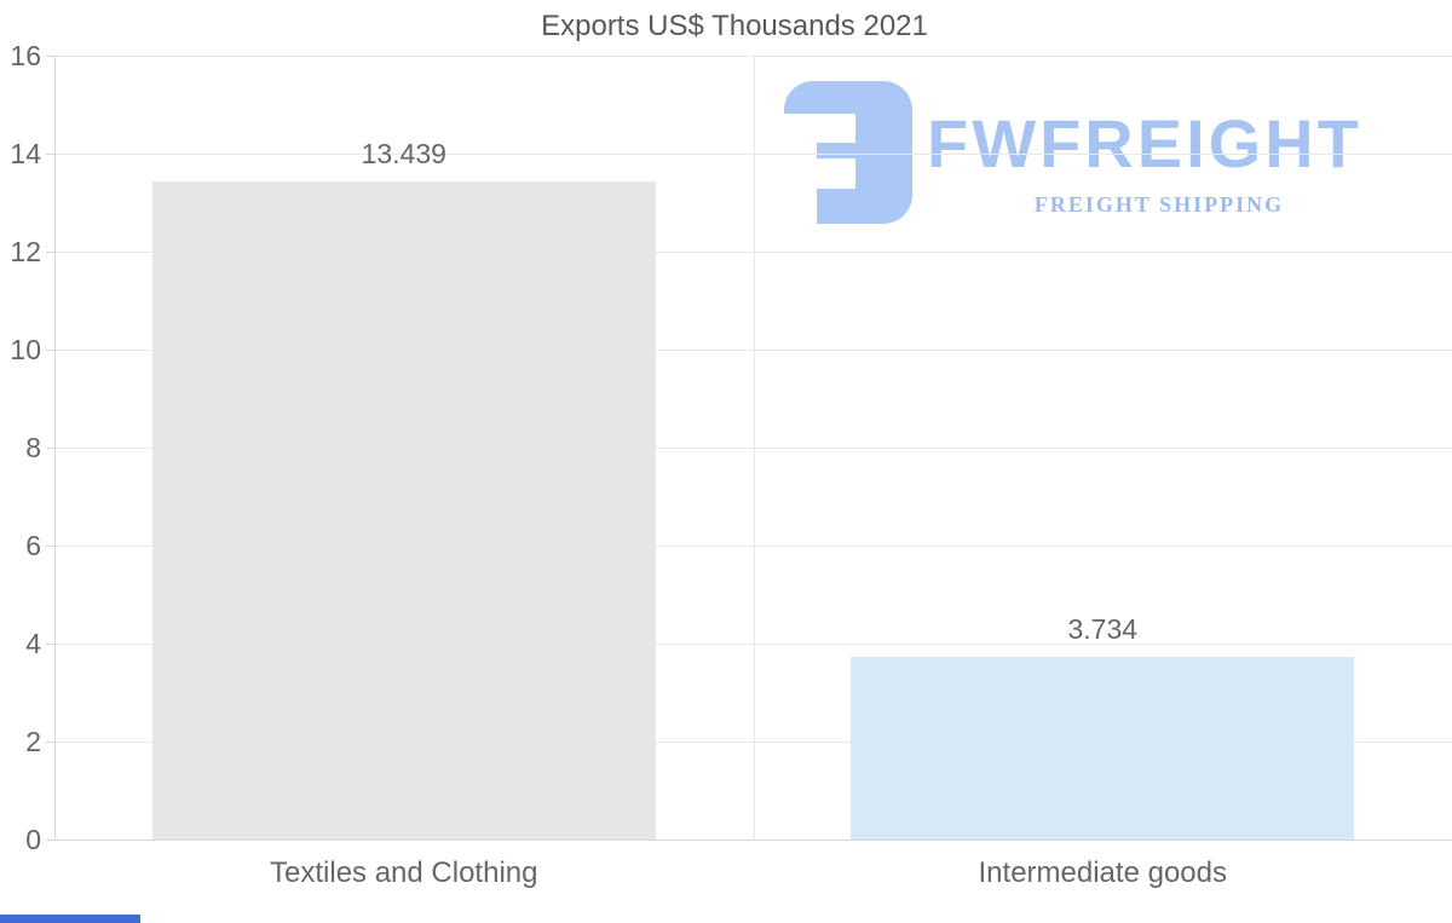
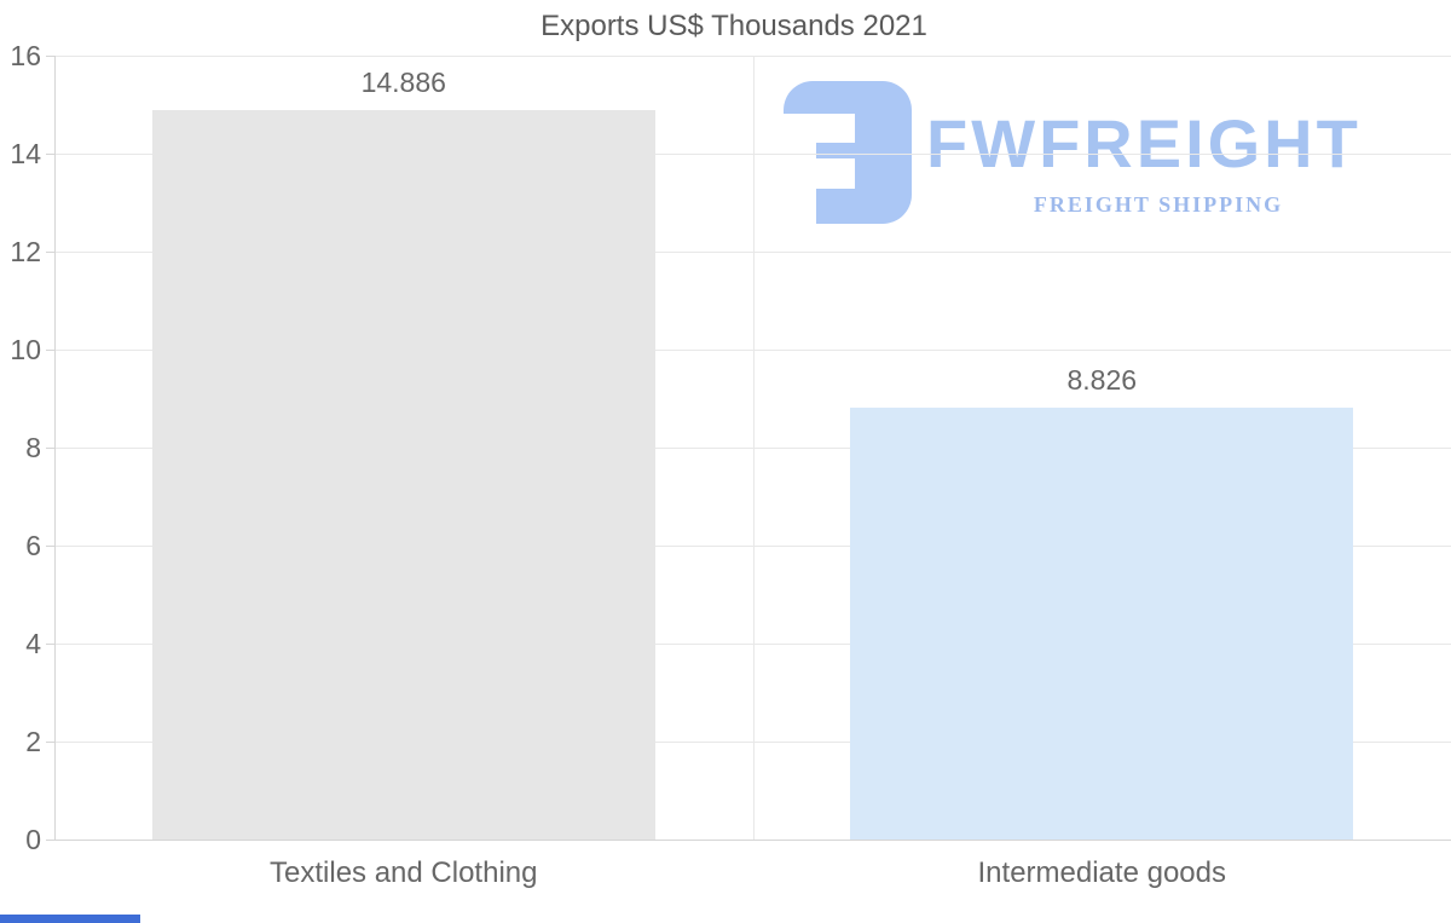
Textiles and Clothing: 13.439 -> 14.886
Intermediate goods: 3.734 -> 8.826
